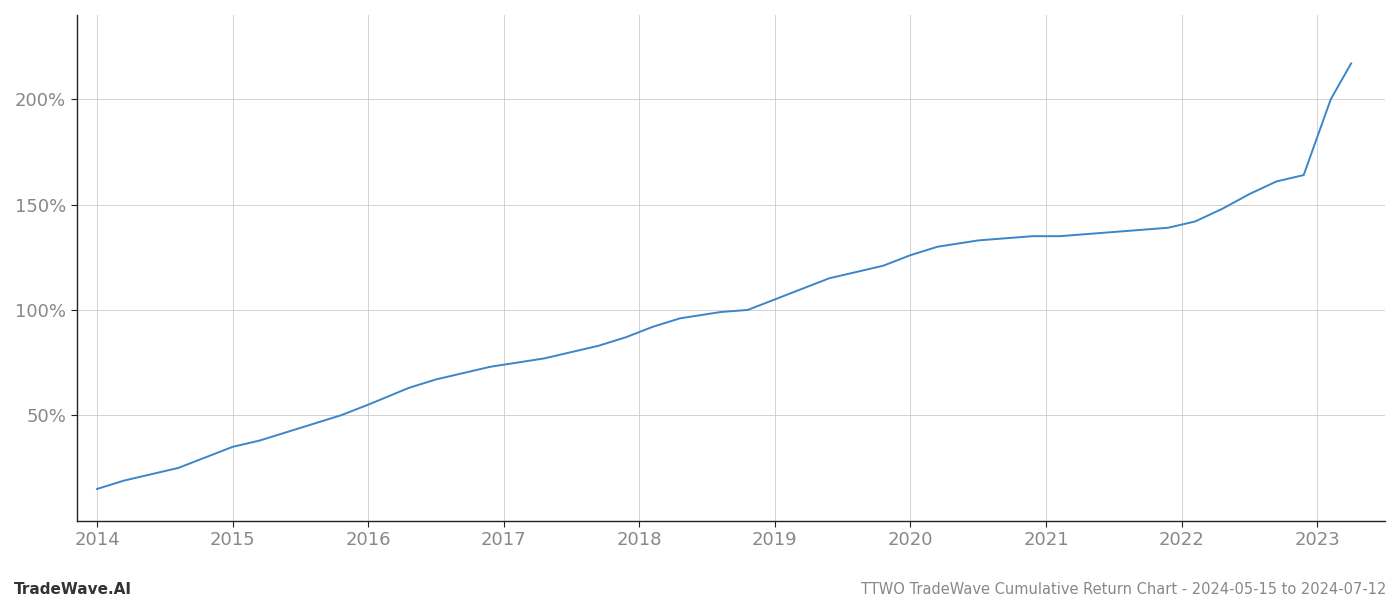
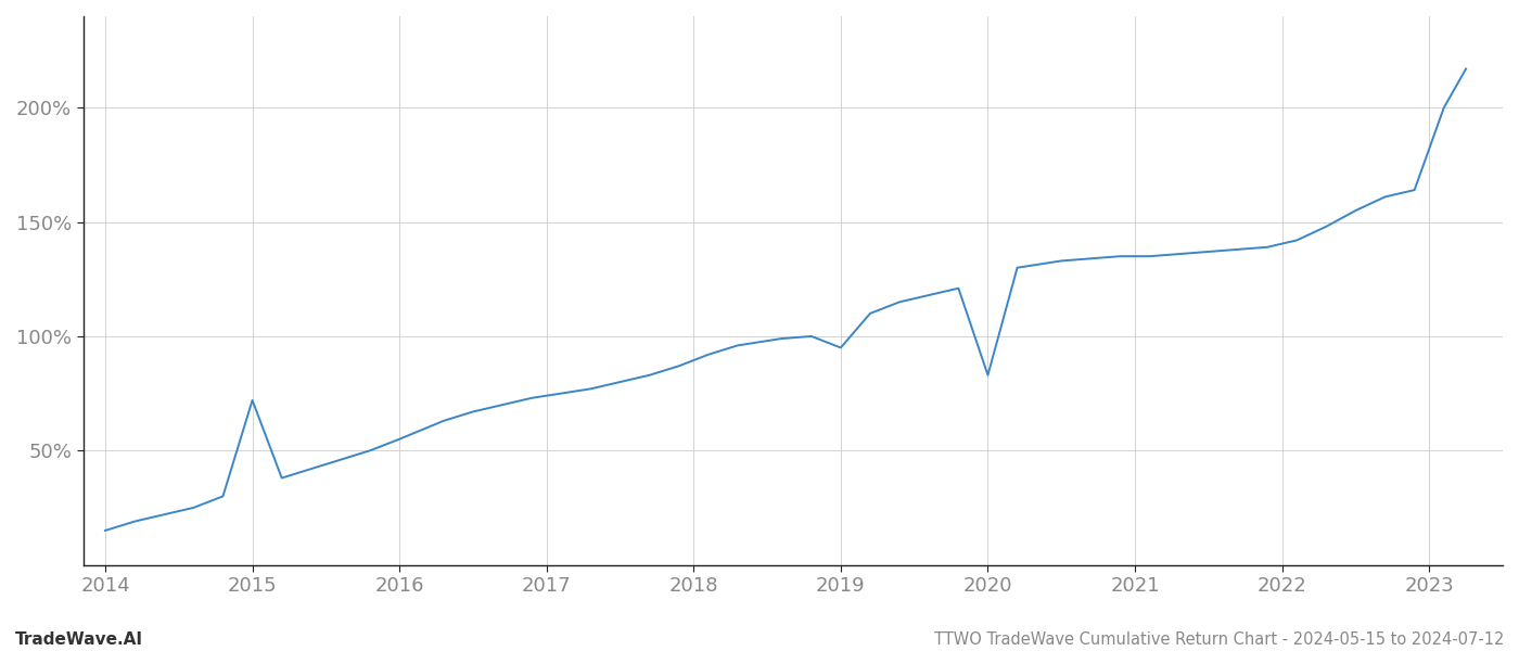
2015: 35% -> 72%
2019: 105% -> 95%
2020: 126% -> 83%
